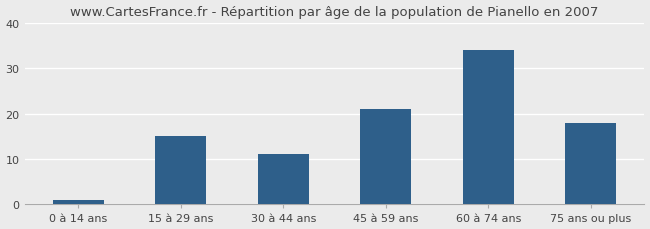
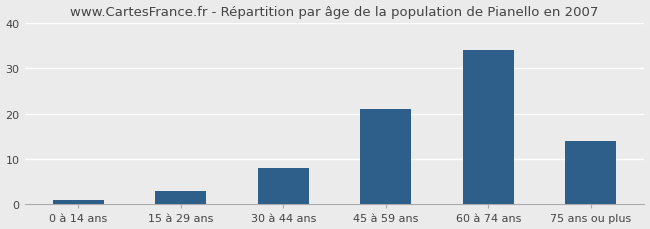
15 à 29 ans: 15 -> 3
30 à 44 ans: 11 -> 8
75 ans ou plus: 18 -> 14
